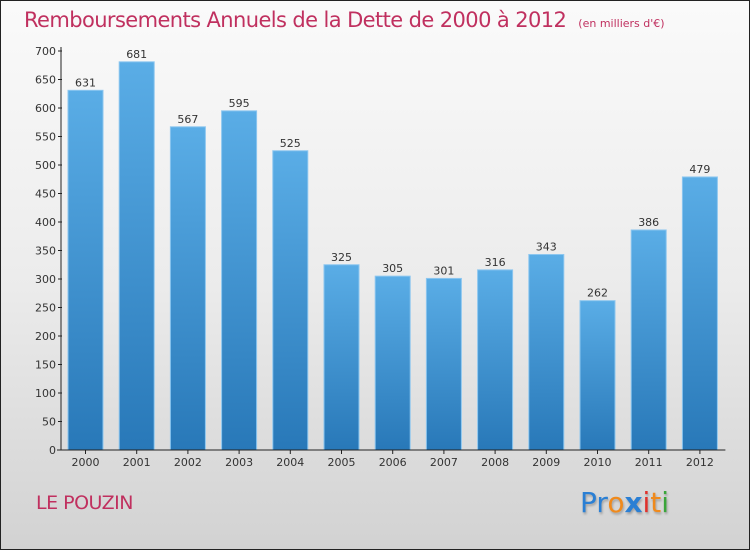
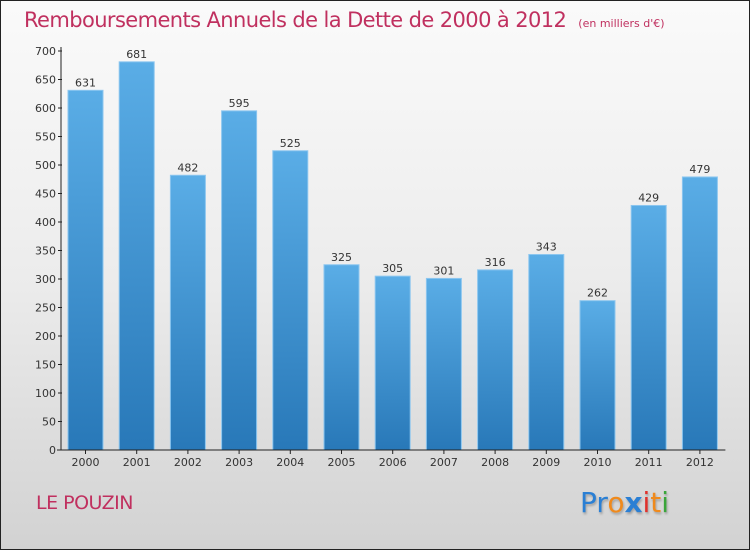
2002: 567 -> 482
2011: 386 -> 429
